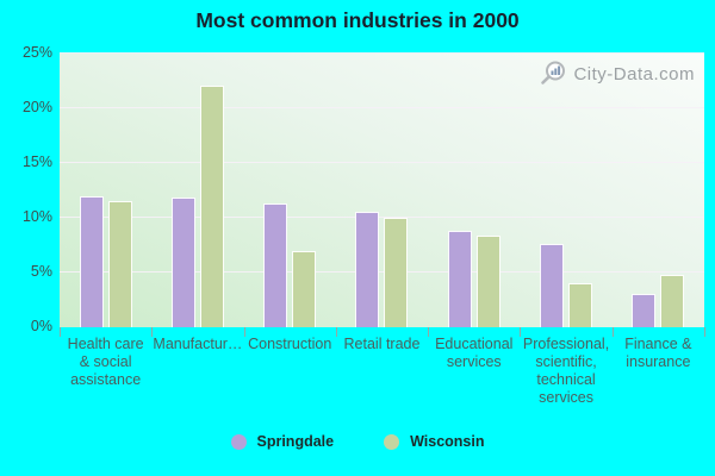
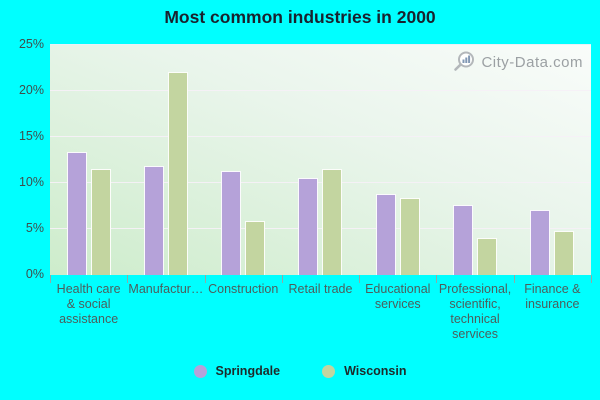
Springdale/Health care & social assistance: 12% -> 13%
Wisconsin/Construction: 7% -> 6%
Wisconsin/Retail trade: 10% -> 12%
Springdale/Finance & insurance: 3% -> 7%
